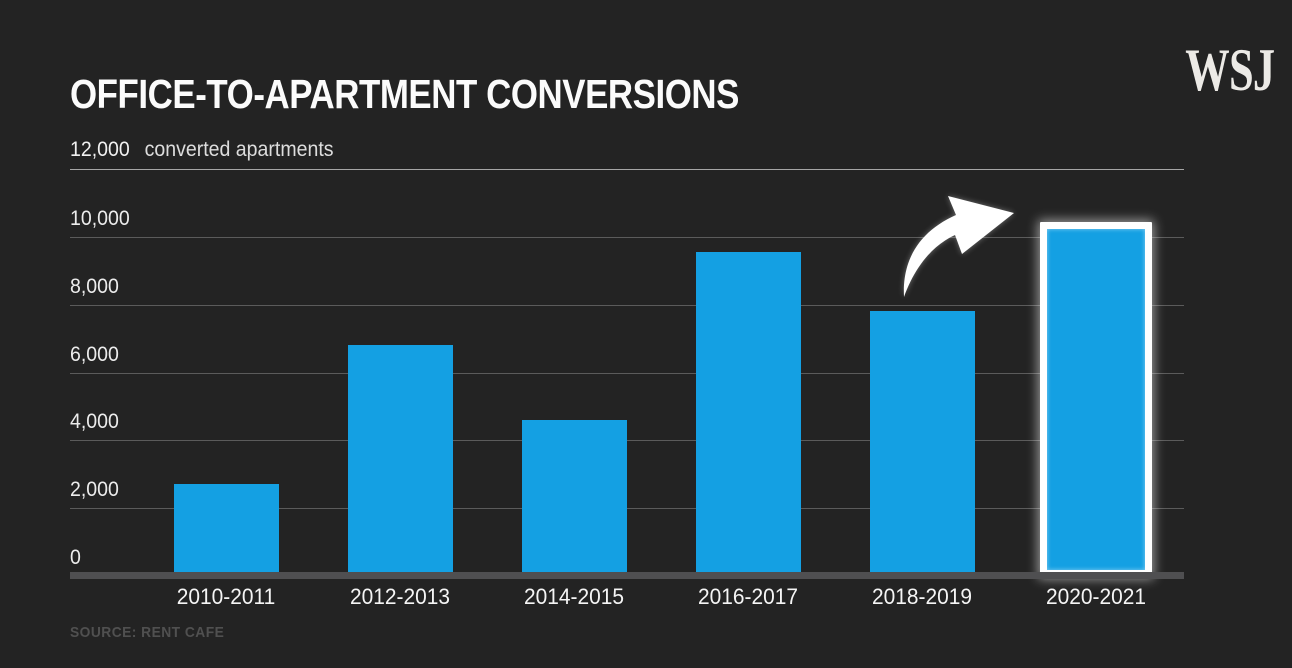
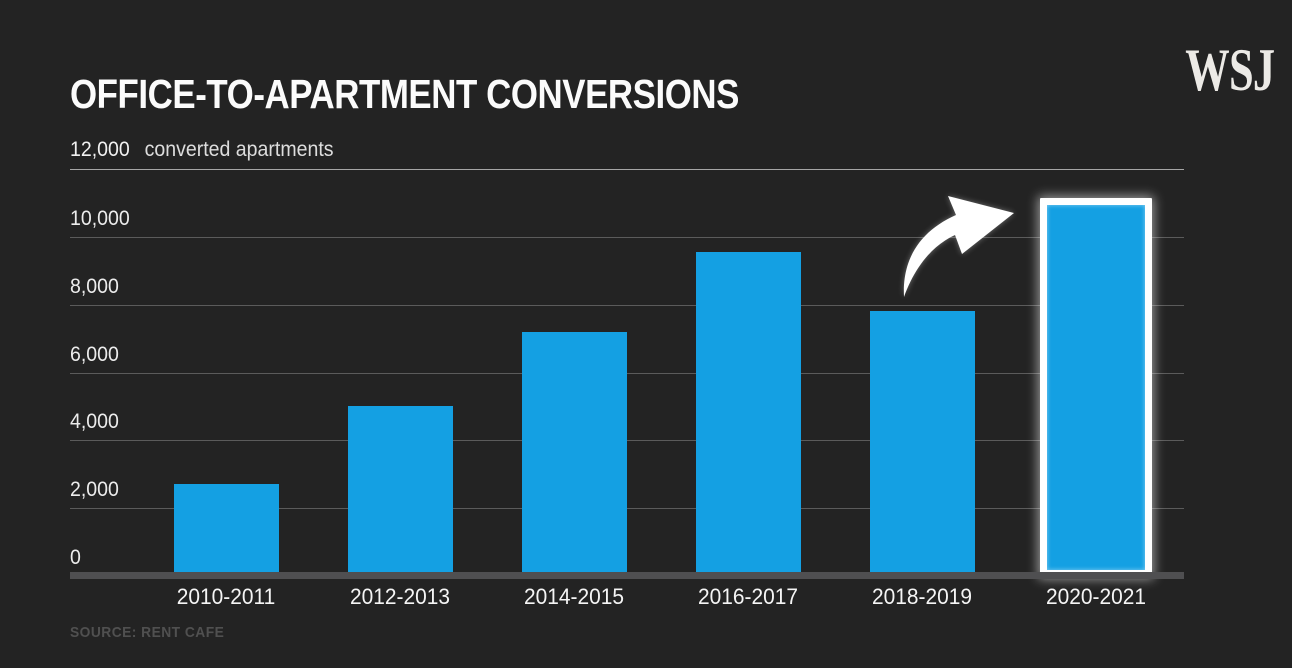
2012-2013: 6800 -> 5000
2014-2015: 4600 -> 7200
2020-2021: 10200 -> 10900
